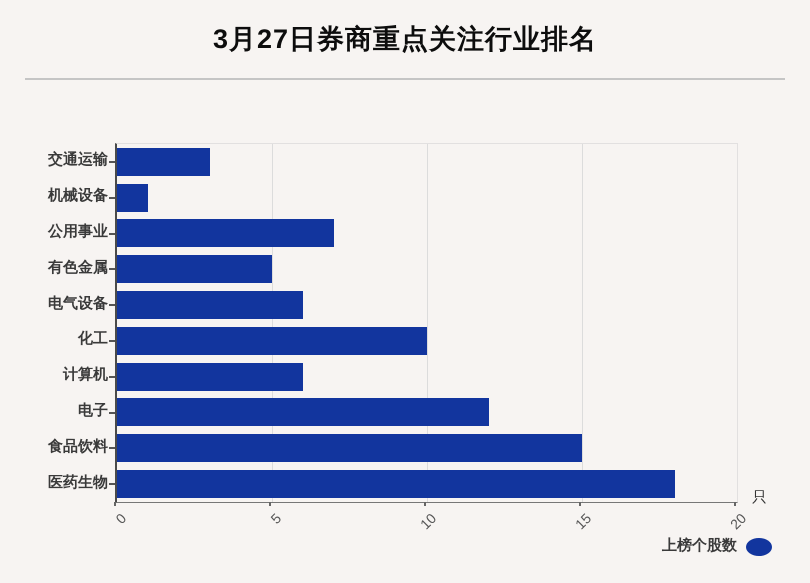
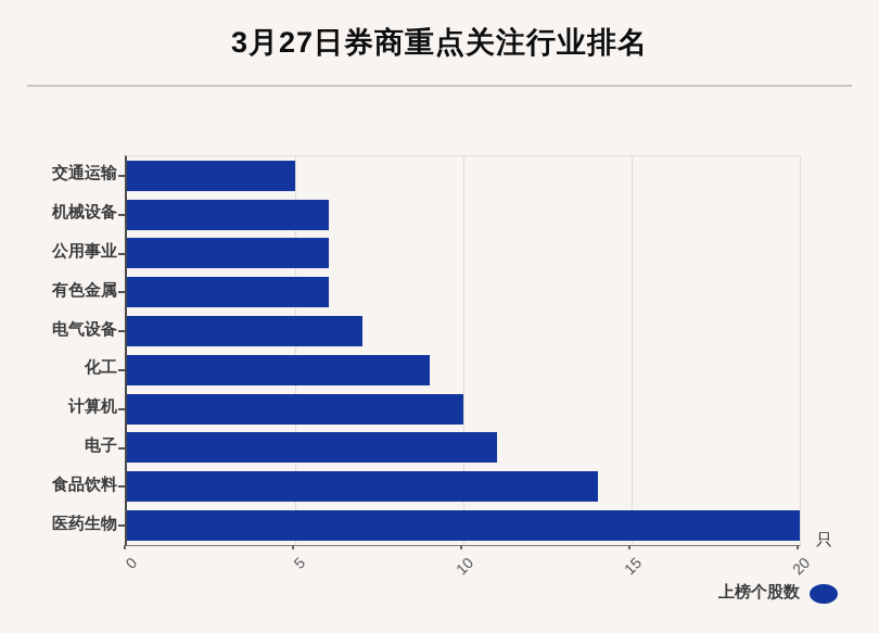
交通运输: 3 -> 5
机械设备: 1 -> 6
公用事业: 7 -> 6
有色金属: 5 -> 6
电气设备: 6 -> 7
化工: 10 -> 9
计算机: 6 -> 10
电子: 12 -> 11
食品饮料: 15 -> 14
医药生物: 18 -> 20
